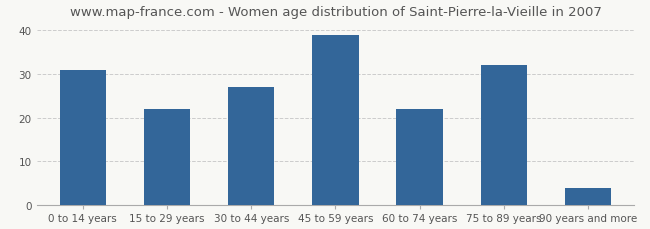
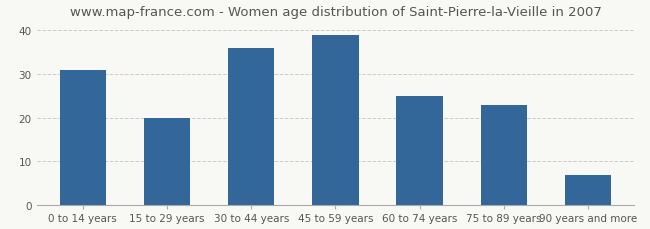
15 to 29 years: 22 -> 20
30 to 44 years: 27 -> 36
60 to 74 years: 22 -> 25
75 to 89 years: 32 -> 23
90 years and more: 4 -> 7
